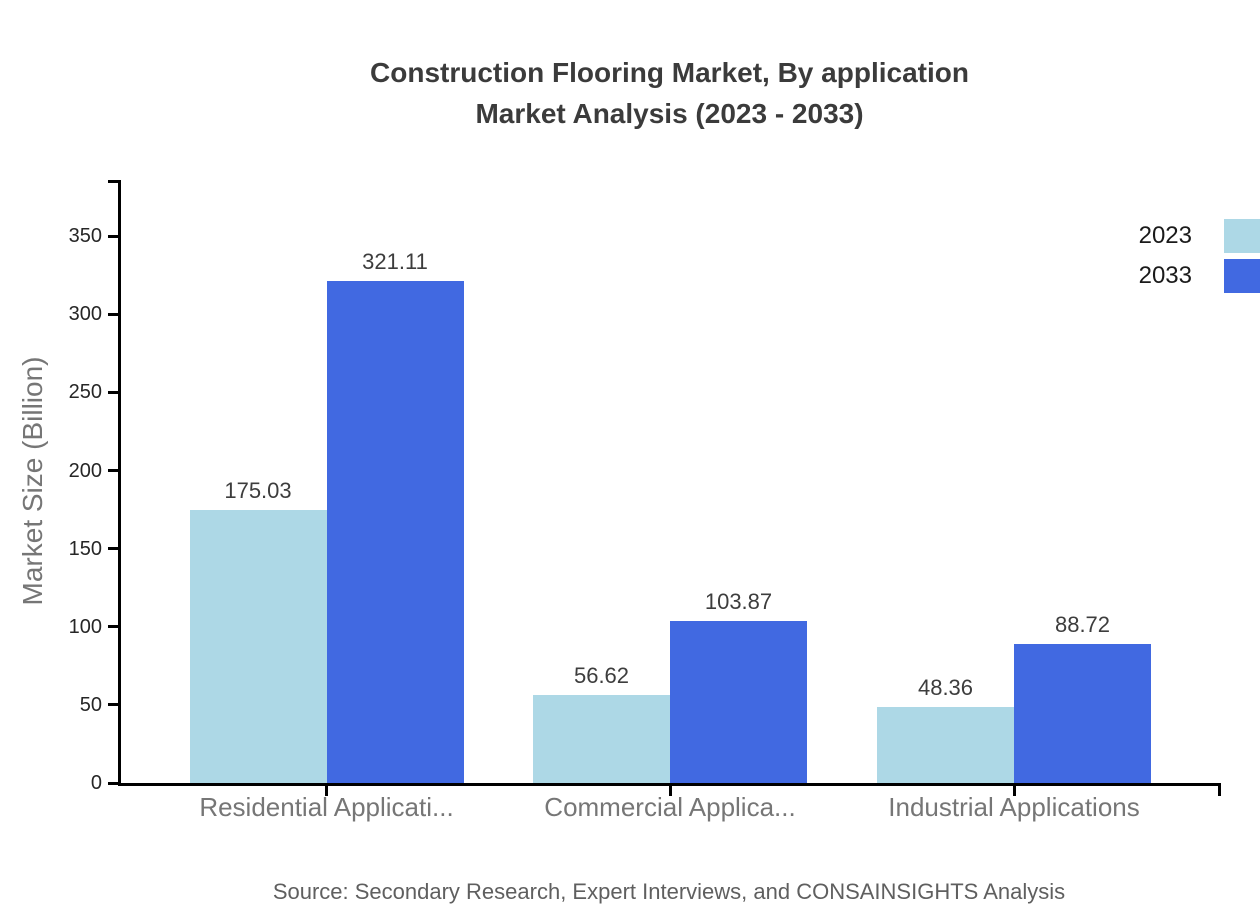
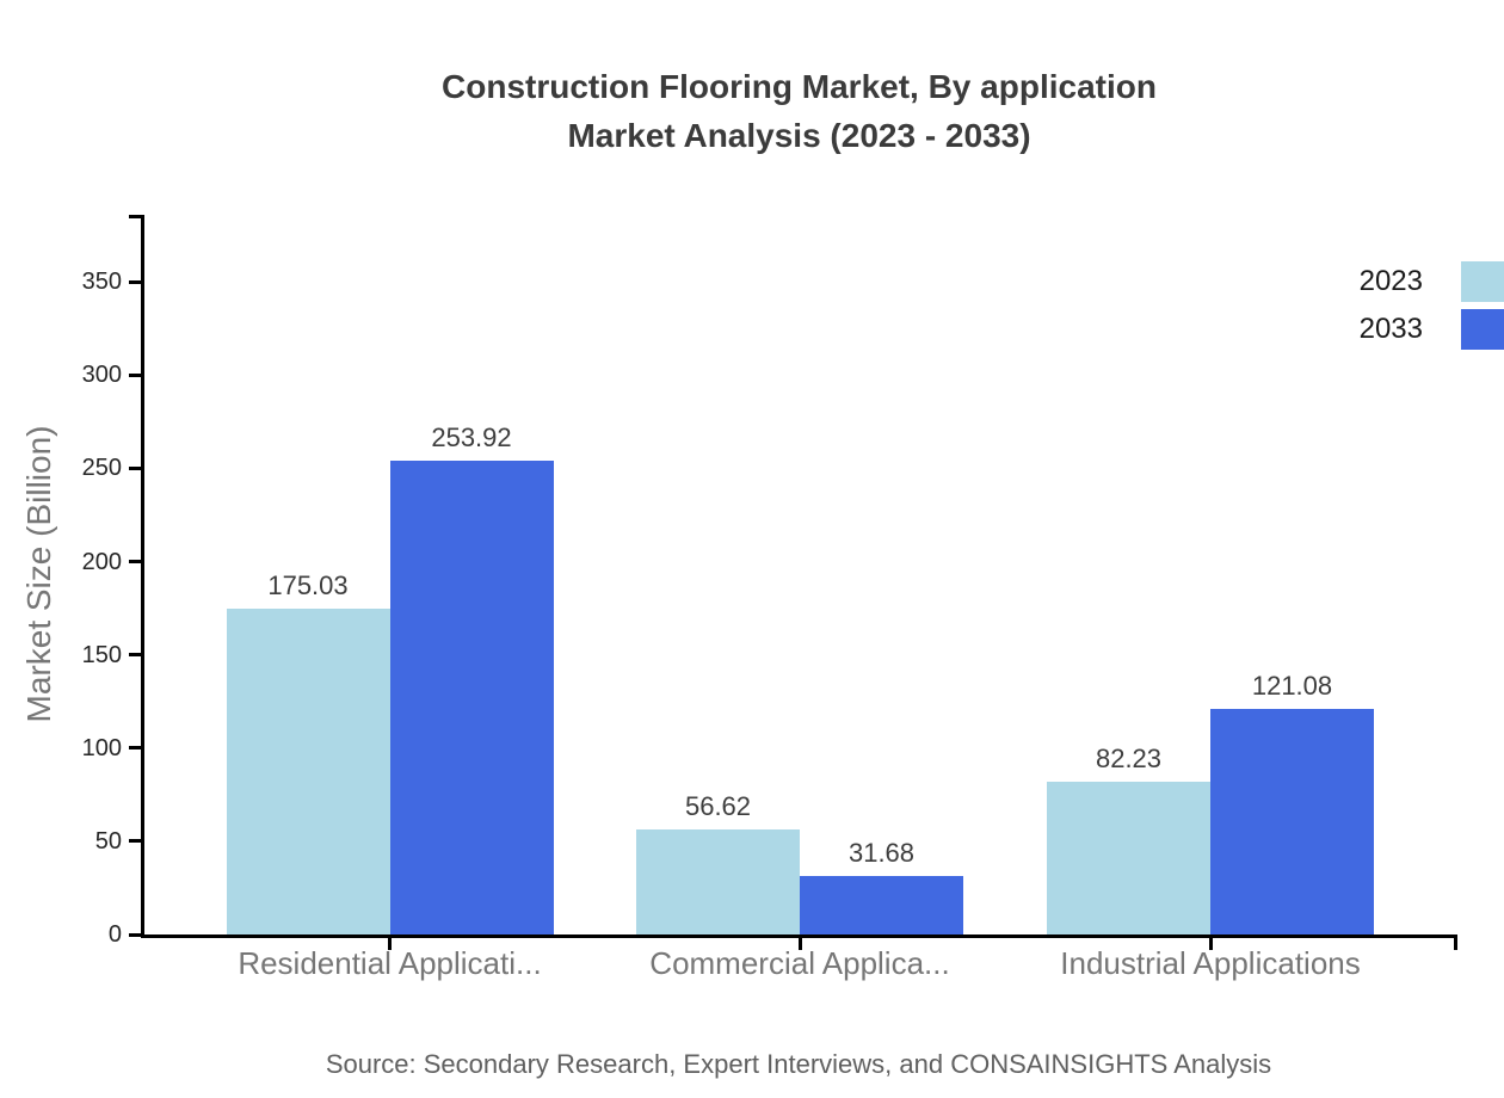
2033/Residential Applicati...: 321.11 -> 253.92
2033/Commercial Applica...: 103.87 -> 31.68
2023/Industrial Applications: 48.36 -> 82.23
2033/Industrial Applications: 88.72 -> 121.08
